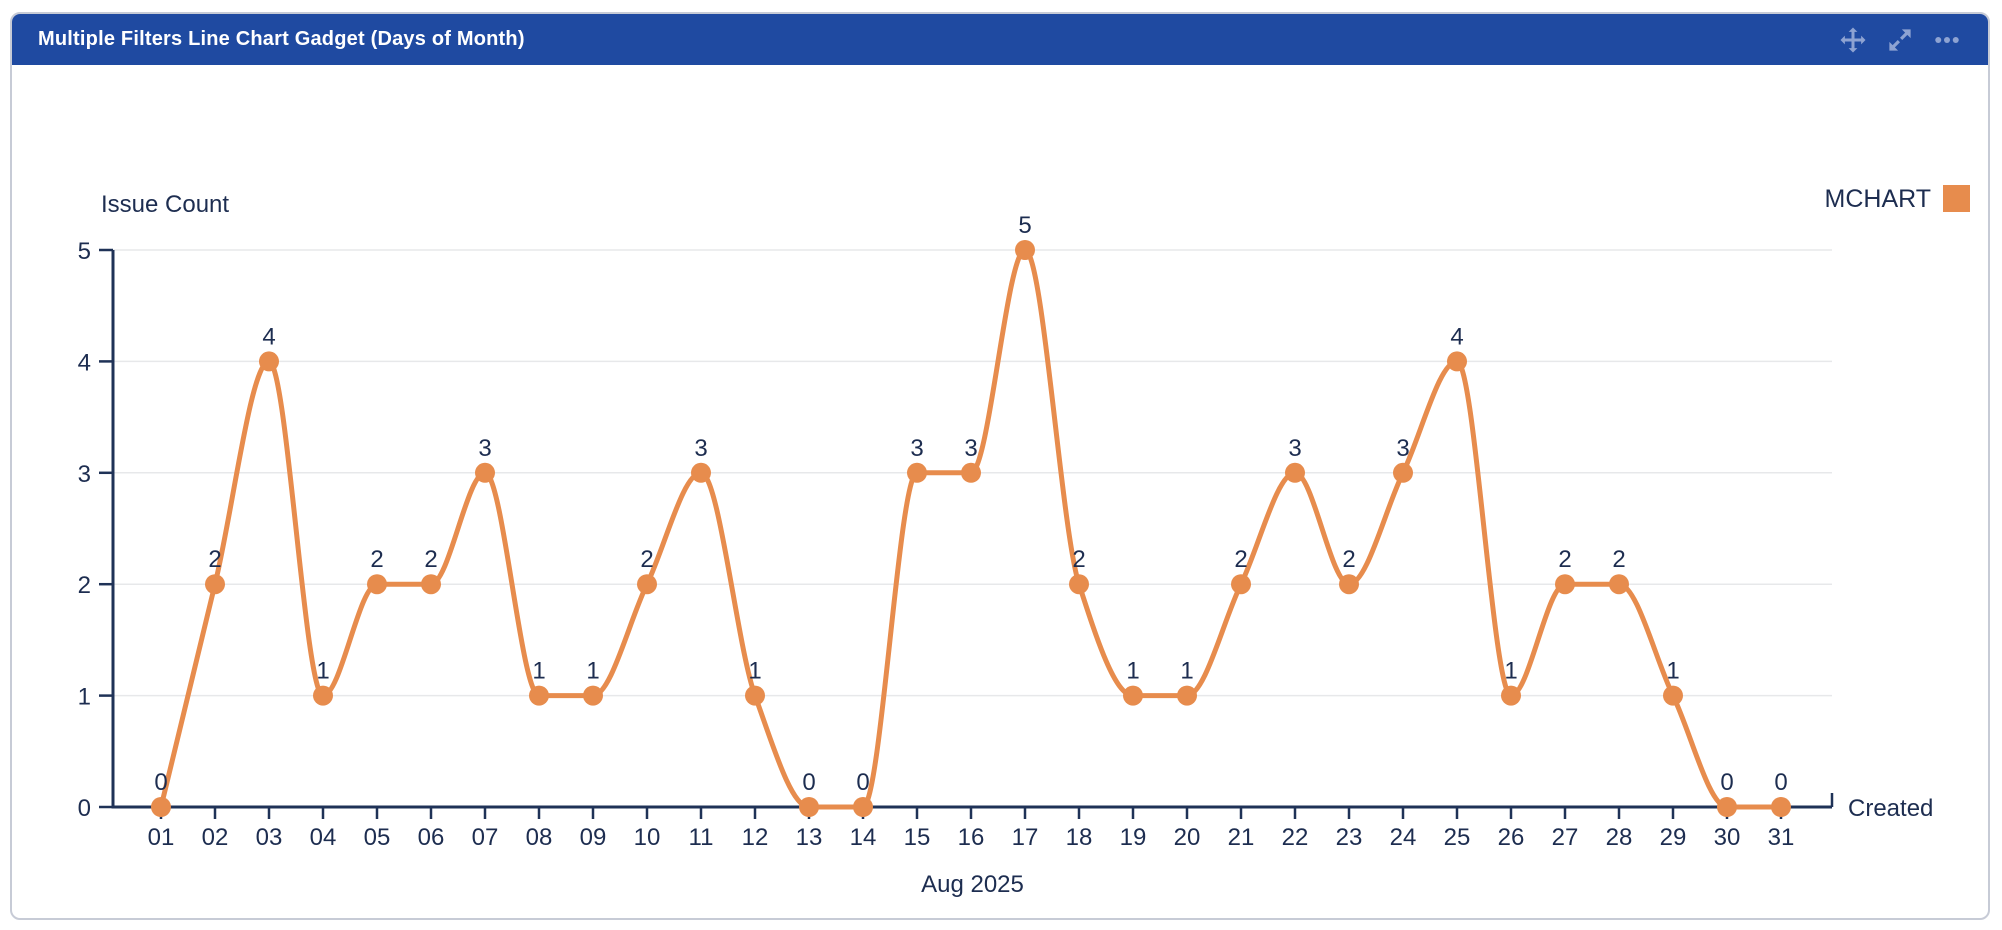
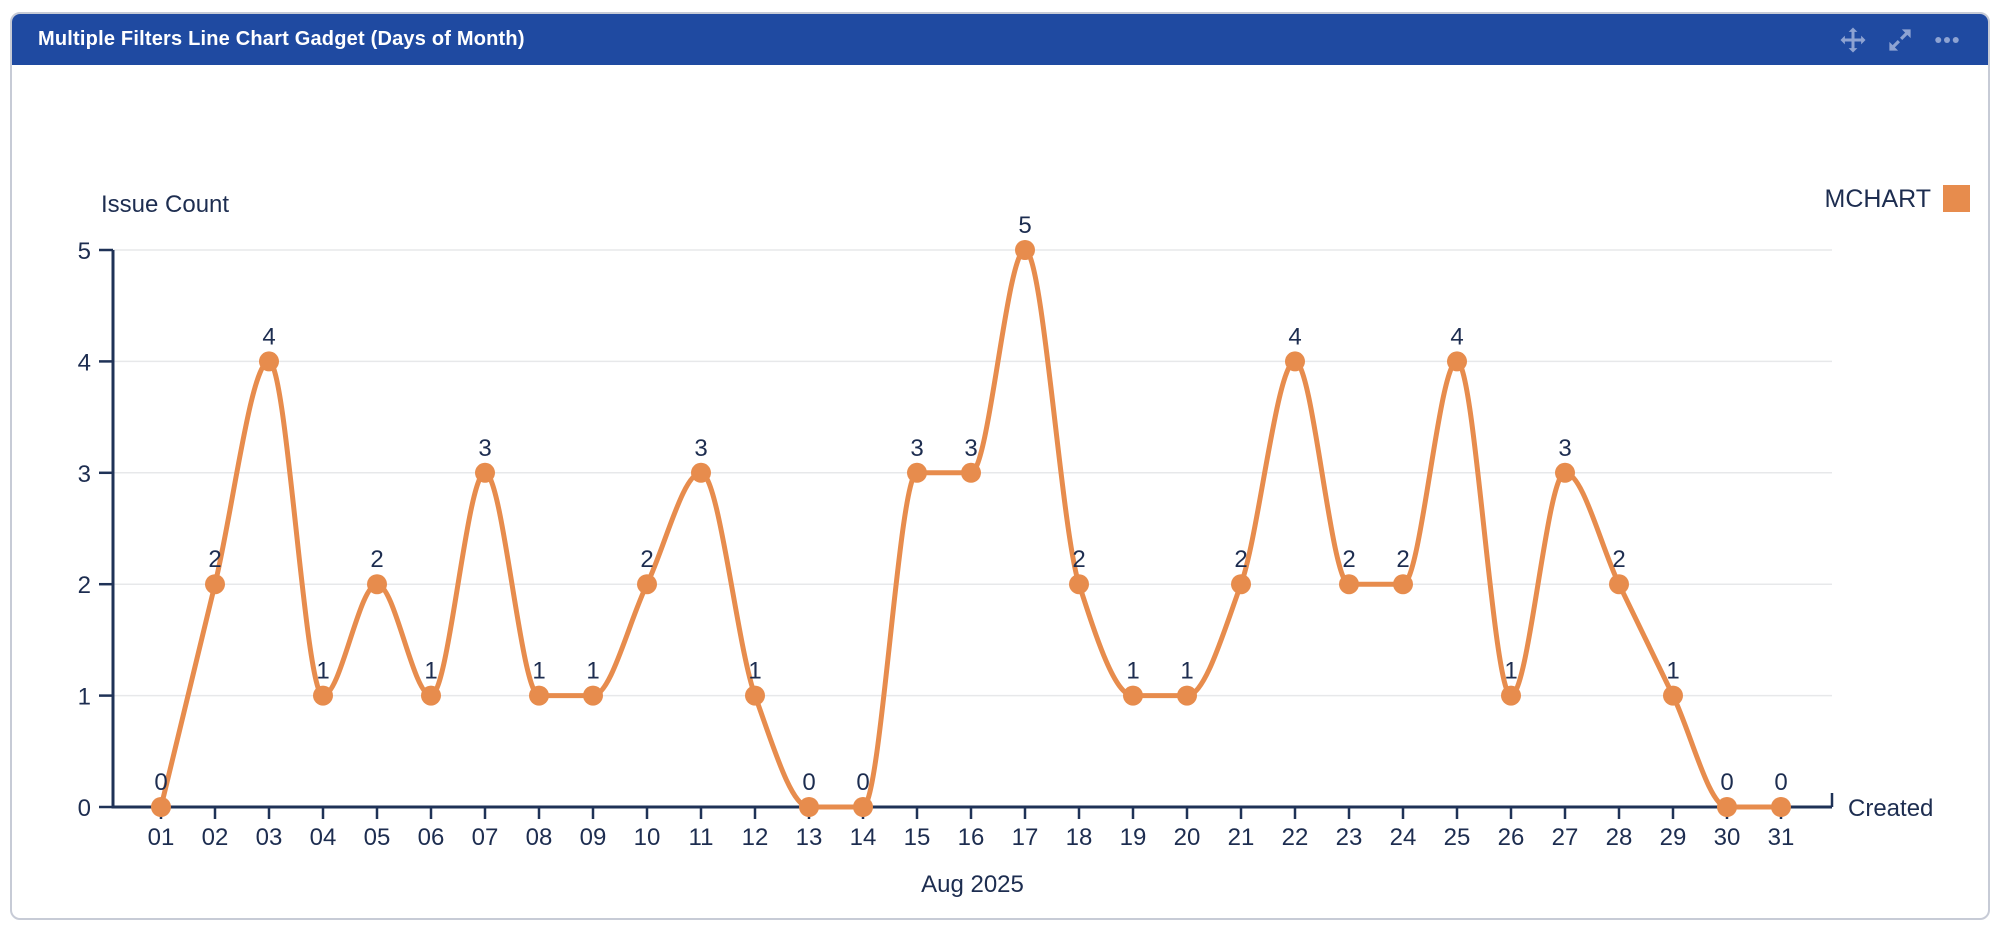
06: 2 -> 1
22: 3 -> 4
24: 3 -> 2
27: 2 -> 3
